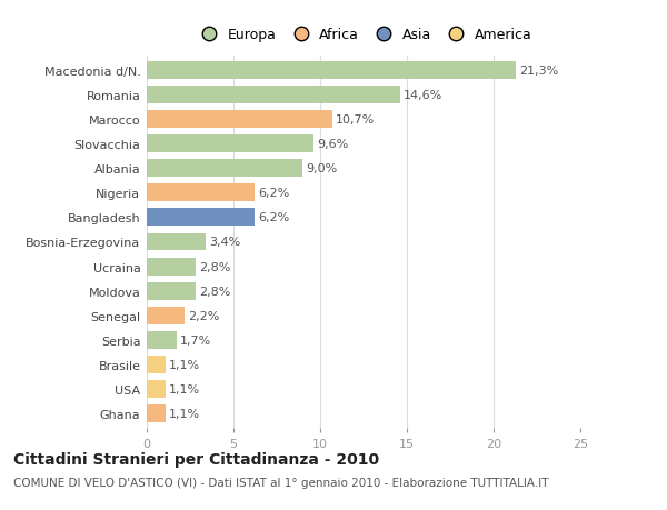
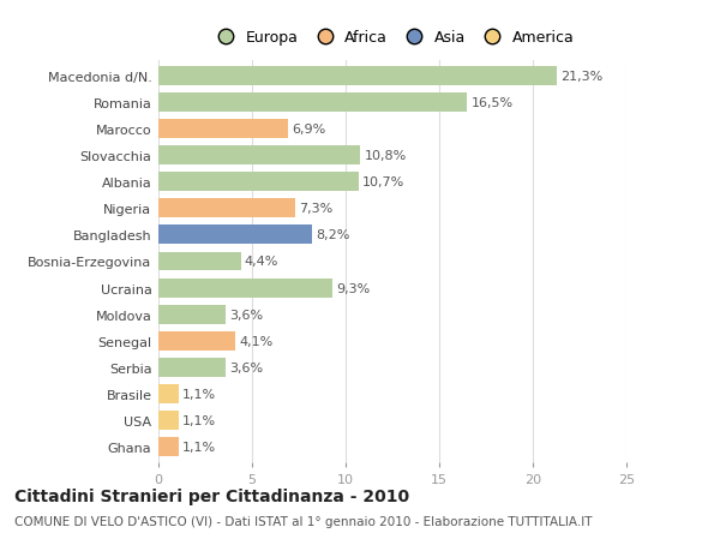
Romania: 14,6% -> 16,5%
Marocco: 10,7% -> 6,9%
Slovacchia: 9,6% -> 10,8%
Albania: 9,0% -> 10,7%
Nigeria: 6,2% -> 7,3%
Bangladesh: 6,2% -> 8,2%
Bosnia-Erzegovina: 3,4% -> 4,4%
Ucraina: 2,8% -> 9,3%
Moldova: 2,8% -> 3,6%
Senegal: 2,2% -> 4,1%
Serbia: 1,7% -> 3,6%
